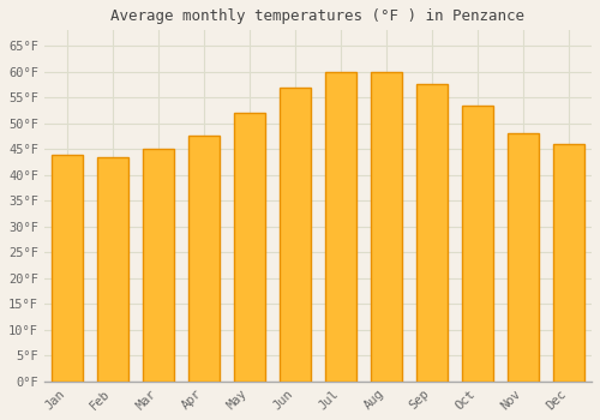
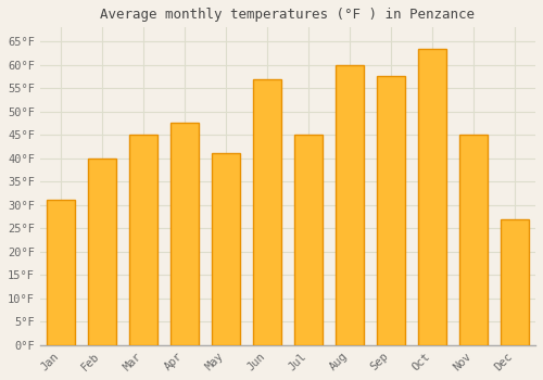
Jan: 44.0°F -> 31.0°F
Feb: 43.5°F -> 40.0°F
May: 52.0°F -> 41.0°F
Jul: 60.0°F -> 45.0°F
Oct: 53.5°F -> 63.5°F
Nov: 48.0°F -> 45.0°F
Dec: 46.0°F -> 27.0°F
